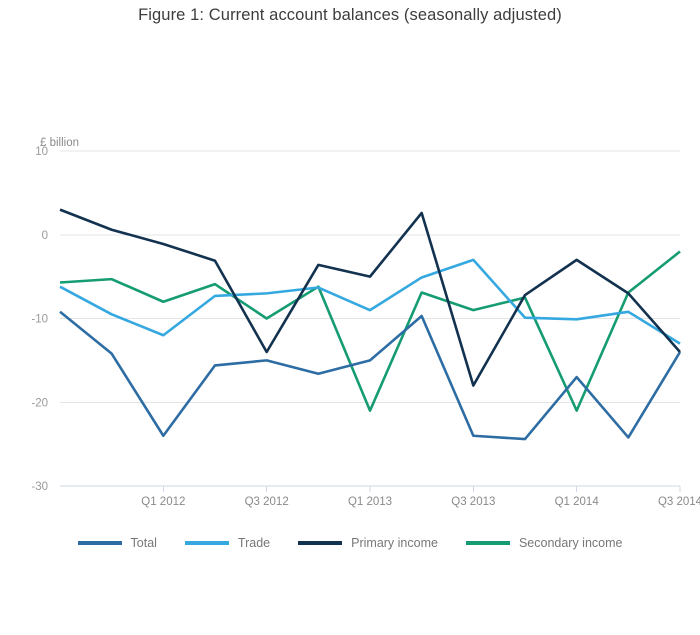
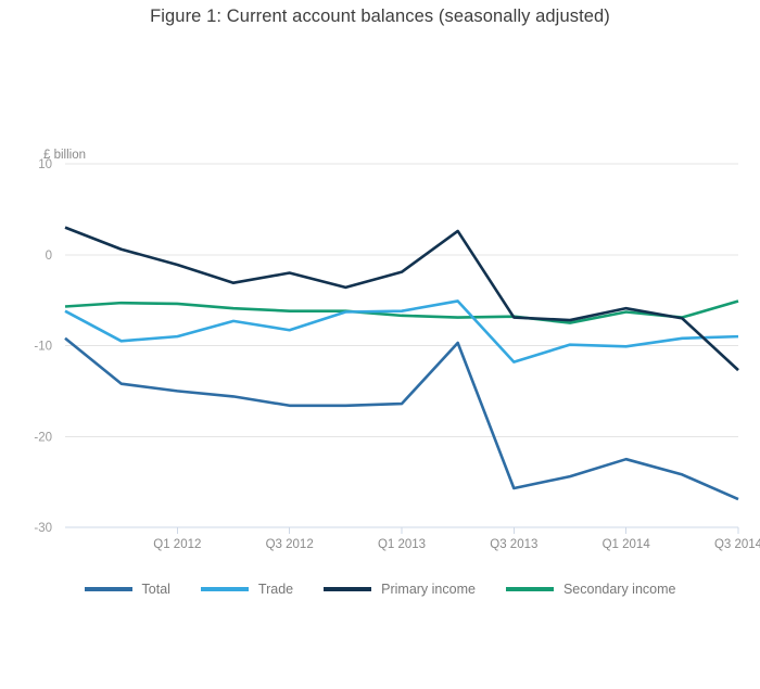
Total/Q1 2012: -24 -> -15
Trade/Q1 2012: -12 -> -9
Secondary income/Q1 2012: -8 -> -5
Total/Q3 2012: -15 -> -17
Trade/Q3 2012: -7 -> -8
Primary income/Q3 2012: -14 -> -2
Secondary income/Q3 2012: -10 -> -6
Total/Q1 2013: -15 -> -16
Trade/Q1 2013: -9 -> -6
Primary income/Q1 2013: -5 -> -2
Secondary income/Q1 2013: -21 -> -7
Total/Q3 2013: -24 -> -26
Trade/Q3 2013: -3 -> -12
Primary income/Q3 2013: -18 -> -7
Secondary income/Q3 2013: -9 -> -7
Total/Q1 2014: -17 -> -22
Primary income/Q1 2014: -3 -> -6
Secondary income/Q1 2014: -21 -> -6
Total/Q3 2014: -14 -> -27
Trade/Q3 2014: -13 -> -9
Primary income/Q3 2014: -14 -> -13
Secondary income/Q3 2014: -2 -> -5
